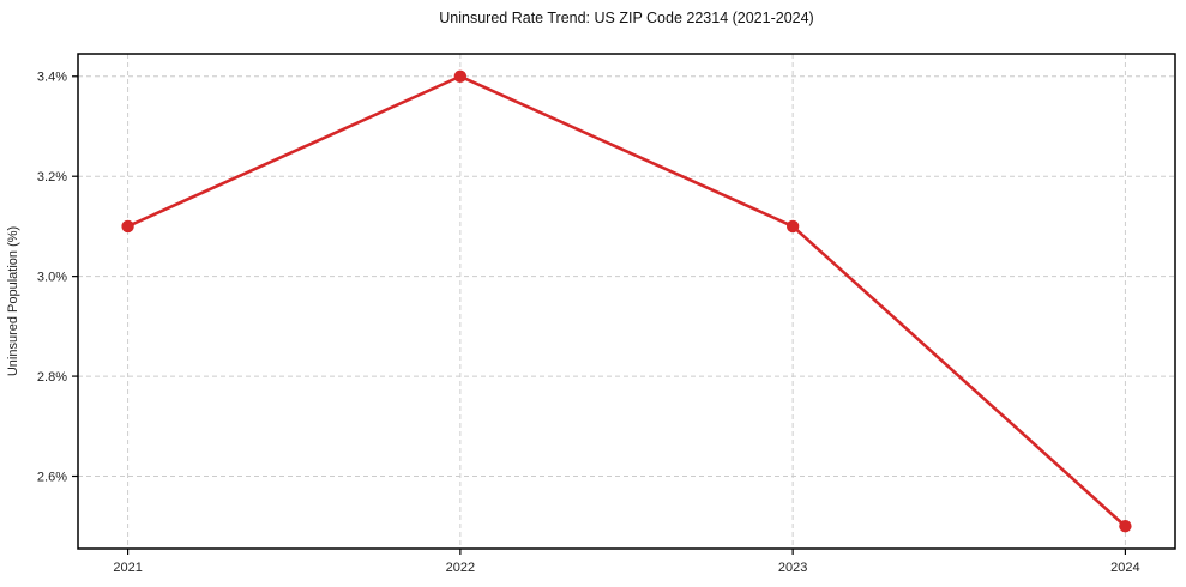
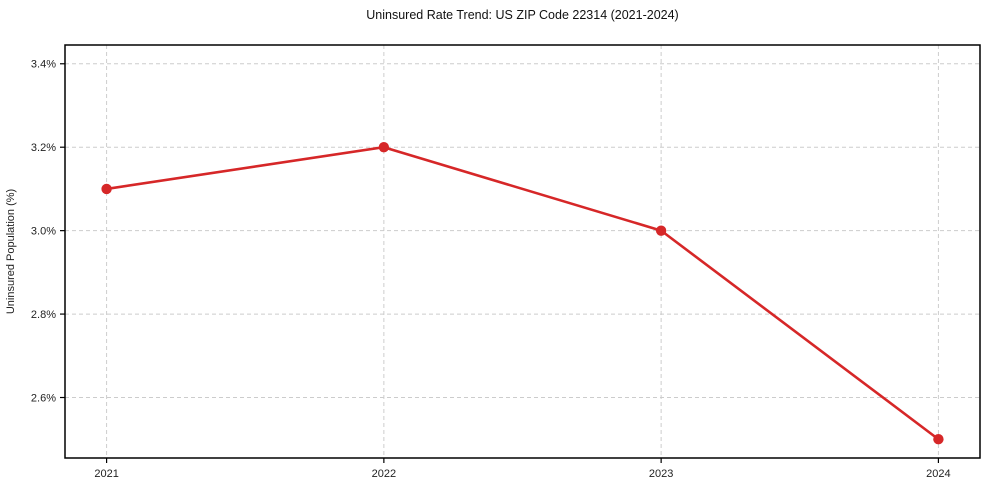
2022: 3.4% -> 3.2%
2023: 3.1% -> 3.0%
